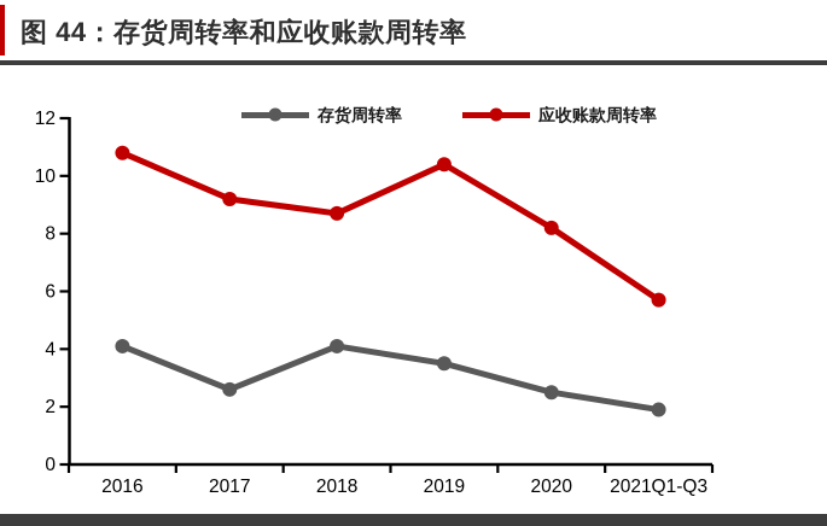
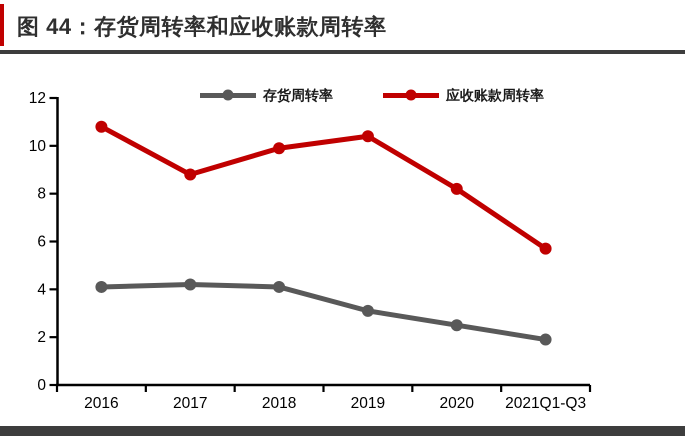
存货周转率/2017: 2.6 -> 4.2
应收账款周转率/2017: 9.2 -> 8.8
应收账款周转率/2018: 8.7 -> 9.9
存货周转率/2019: 3.5 -> 3.1
